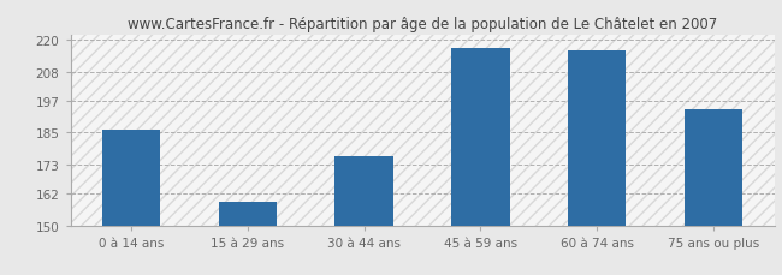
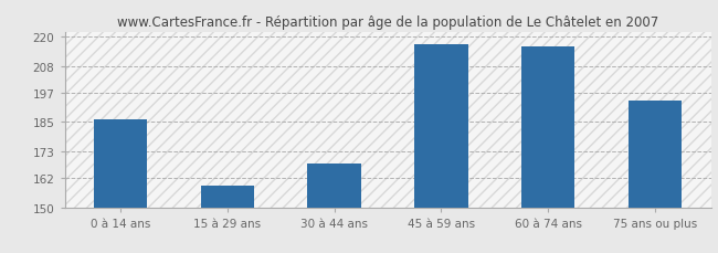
30 à 44 ans: 176 -> 168
